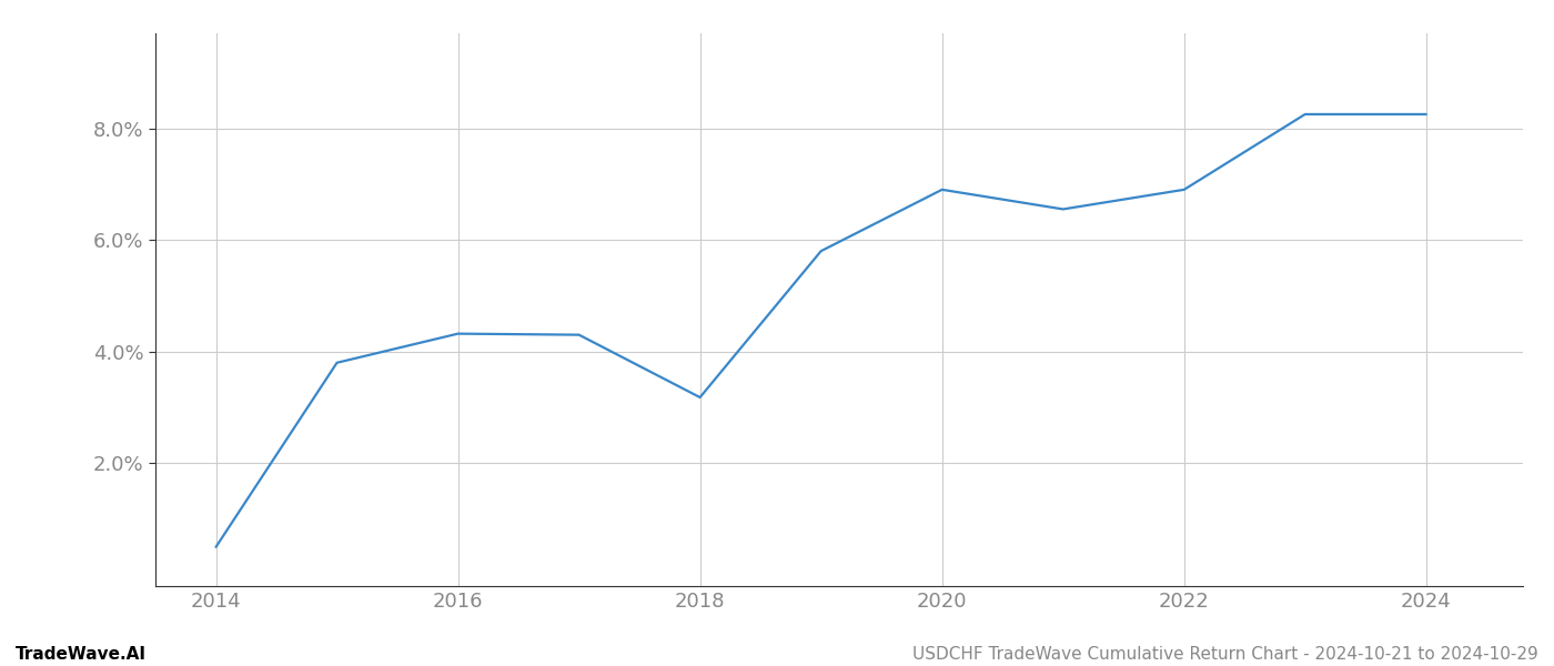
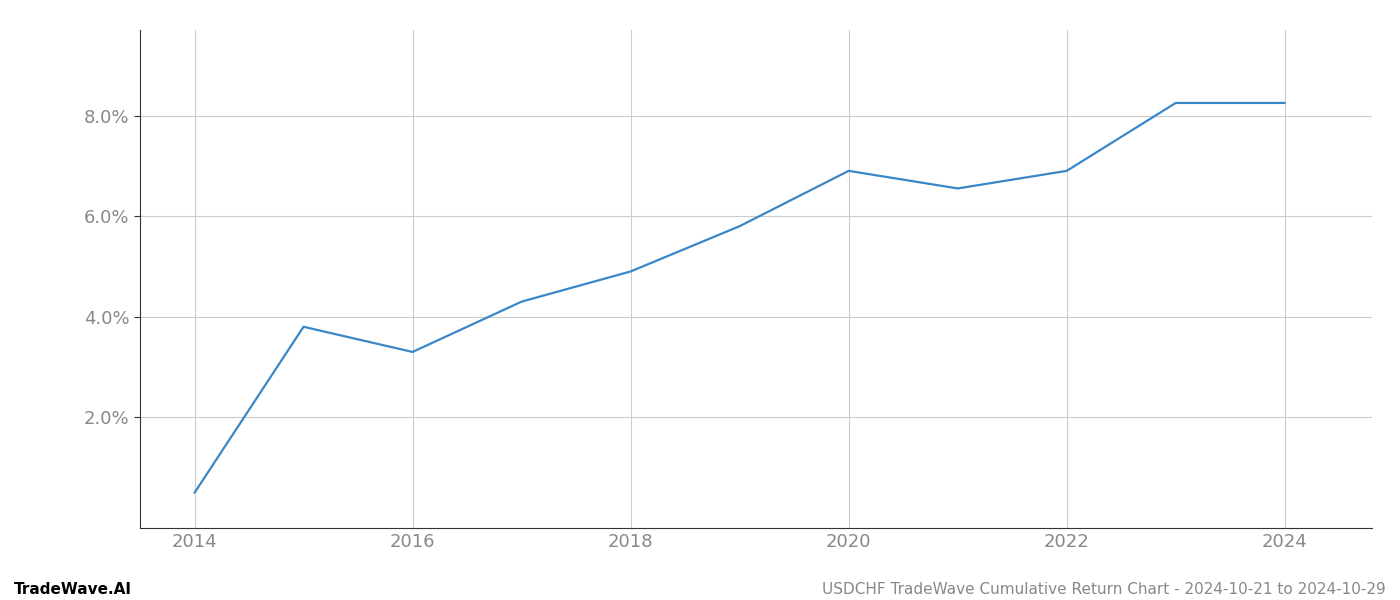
2016: 4.32% -> 3.30%
2018: 3.18% -> 4.90%
